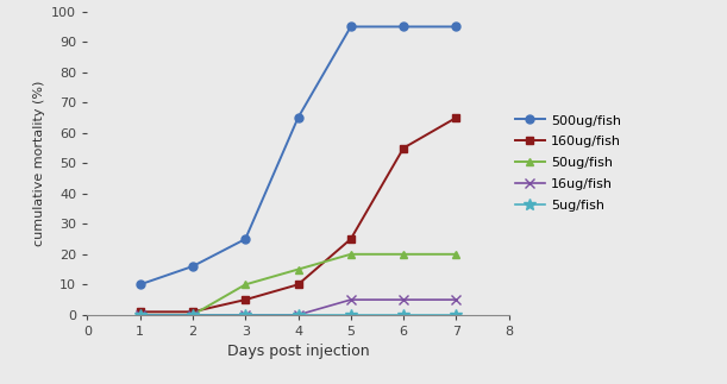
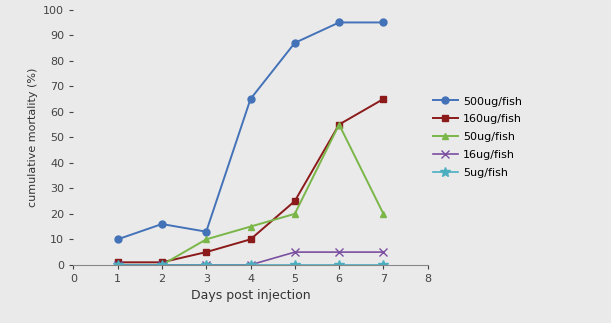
500ug/fish/3: 25 -> 13
500ug/fish/5: 95 -> 87
50ug/fish/6: 20 -> 55
